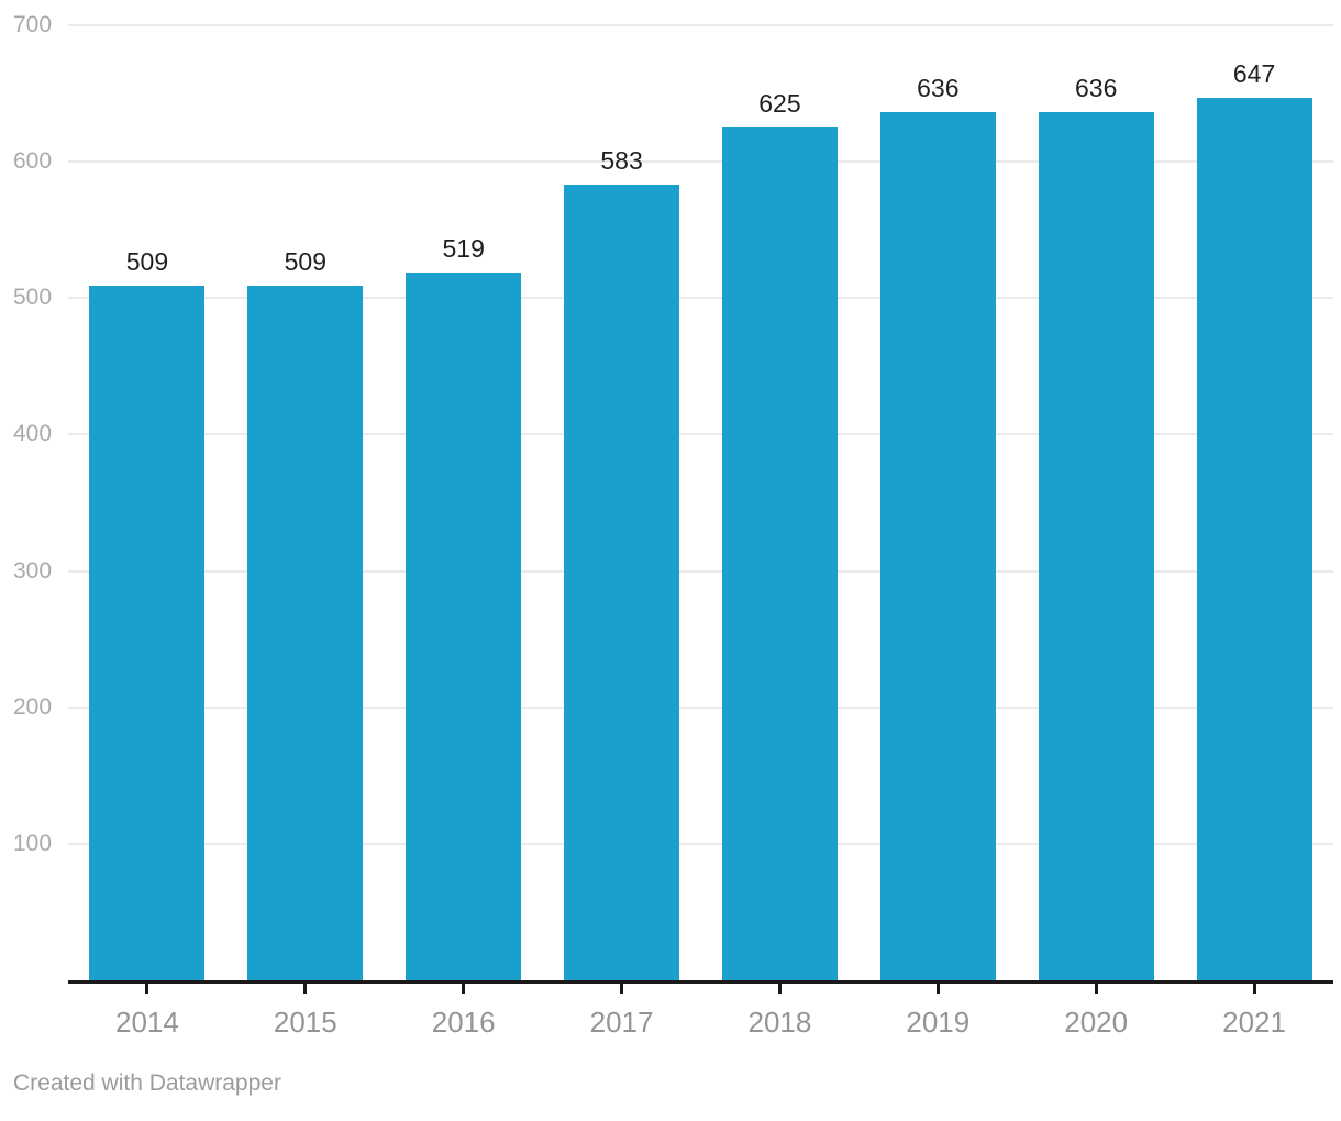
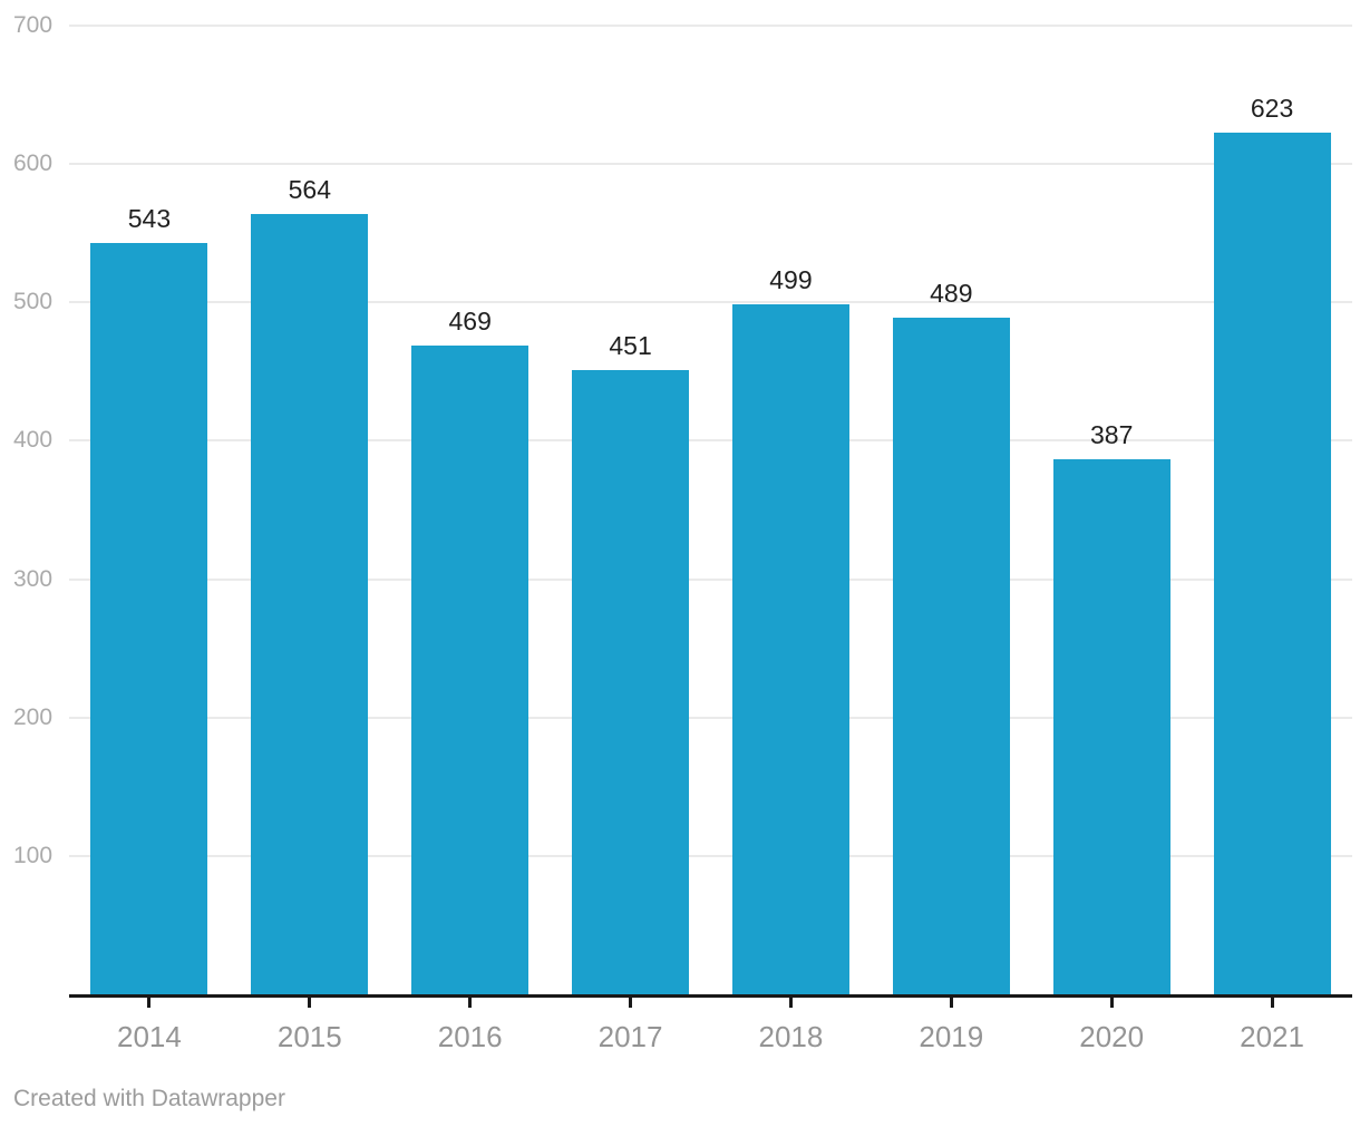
2014: 509 -> 543
2015: 509 -> 564
2016: 519 -> 469
2017: 583 -> 451
2018: 625 -> 499
2019: 636 -> 489
2020: 636 -> 387
2021: 647 -> 623
